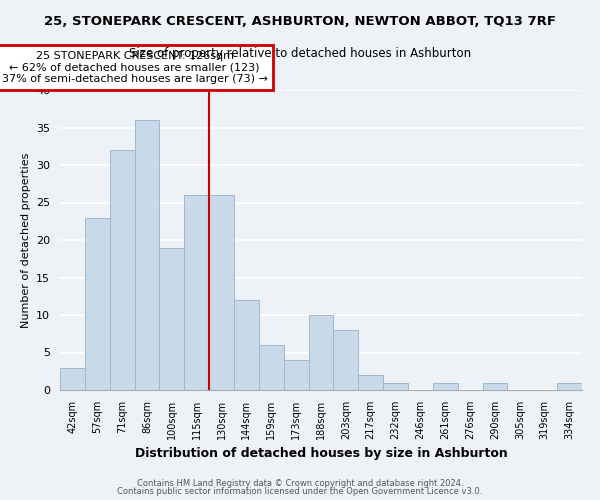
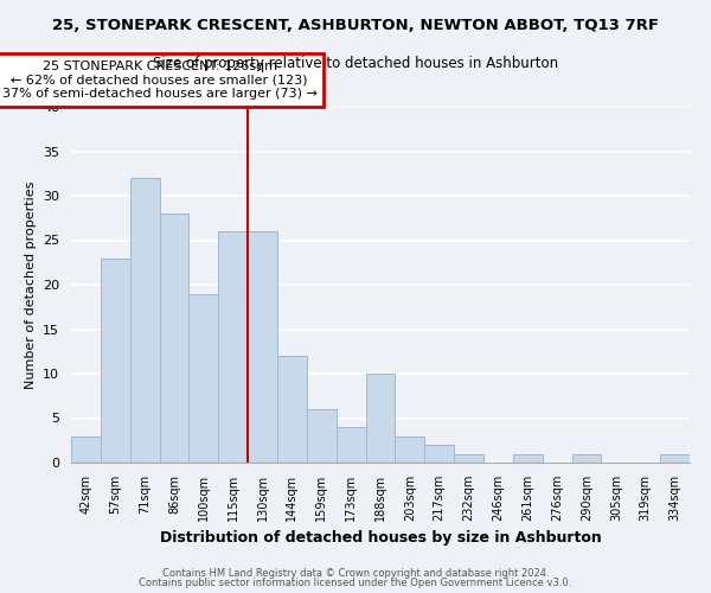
86sqm: 36 -> 28
203sqm: 8 -> 3
